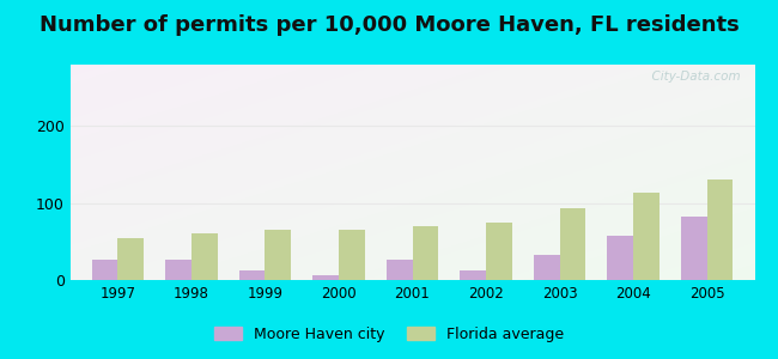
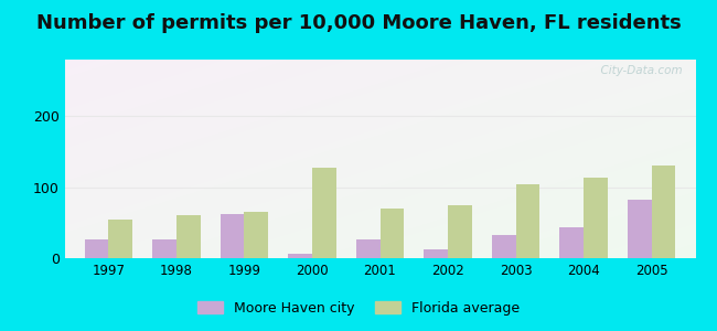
Moore Haven city/1999: 13 -> 62
Florida average/2000: 65 -> 128
Florida average/2003: 93 -> 104
Moore Haven city/2004: 57 -> 44
